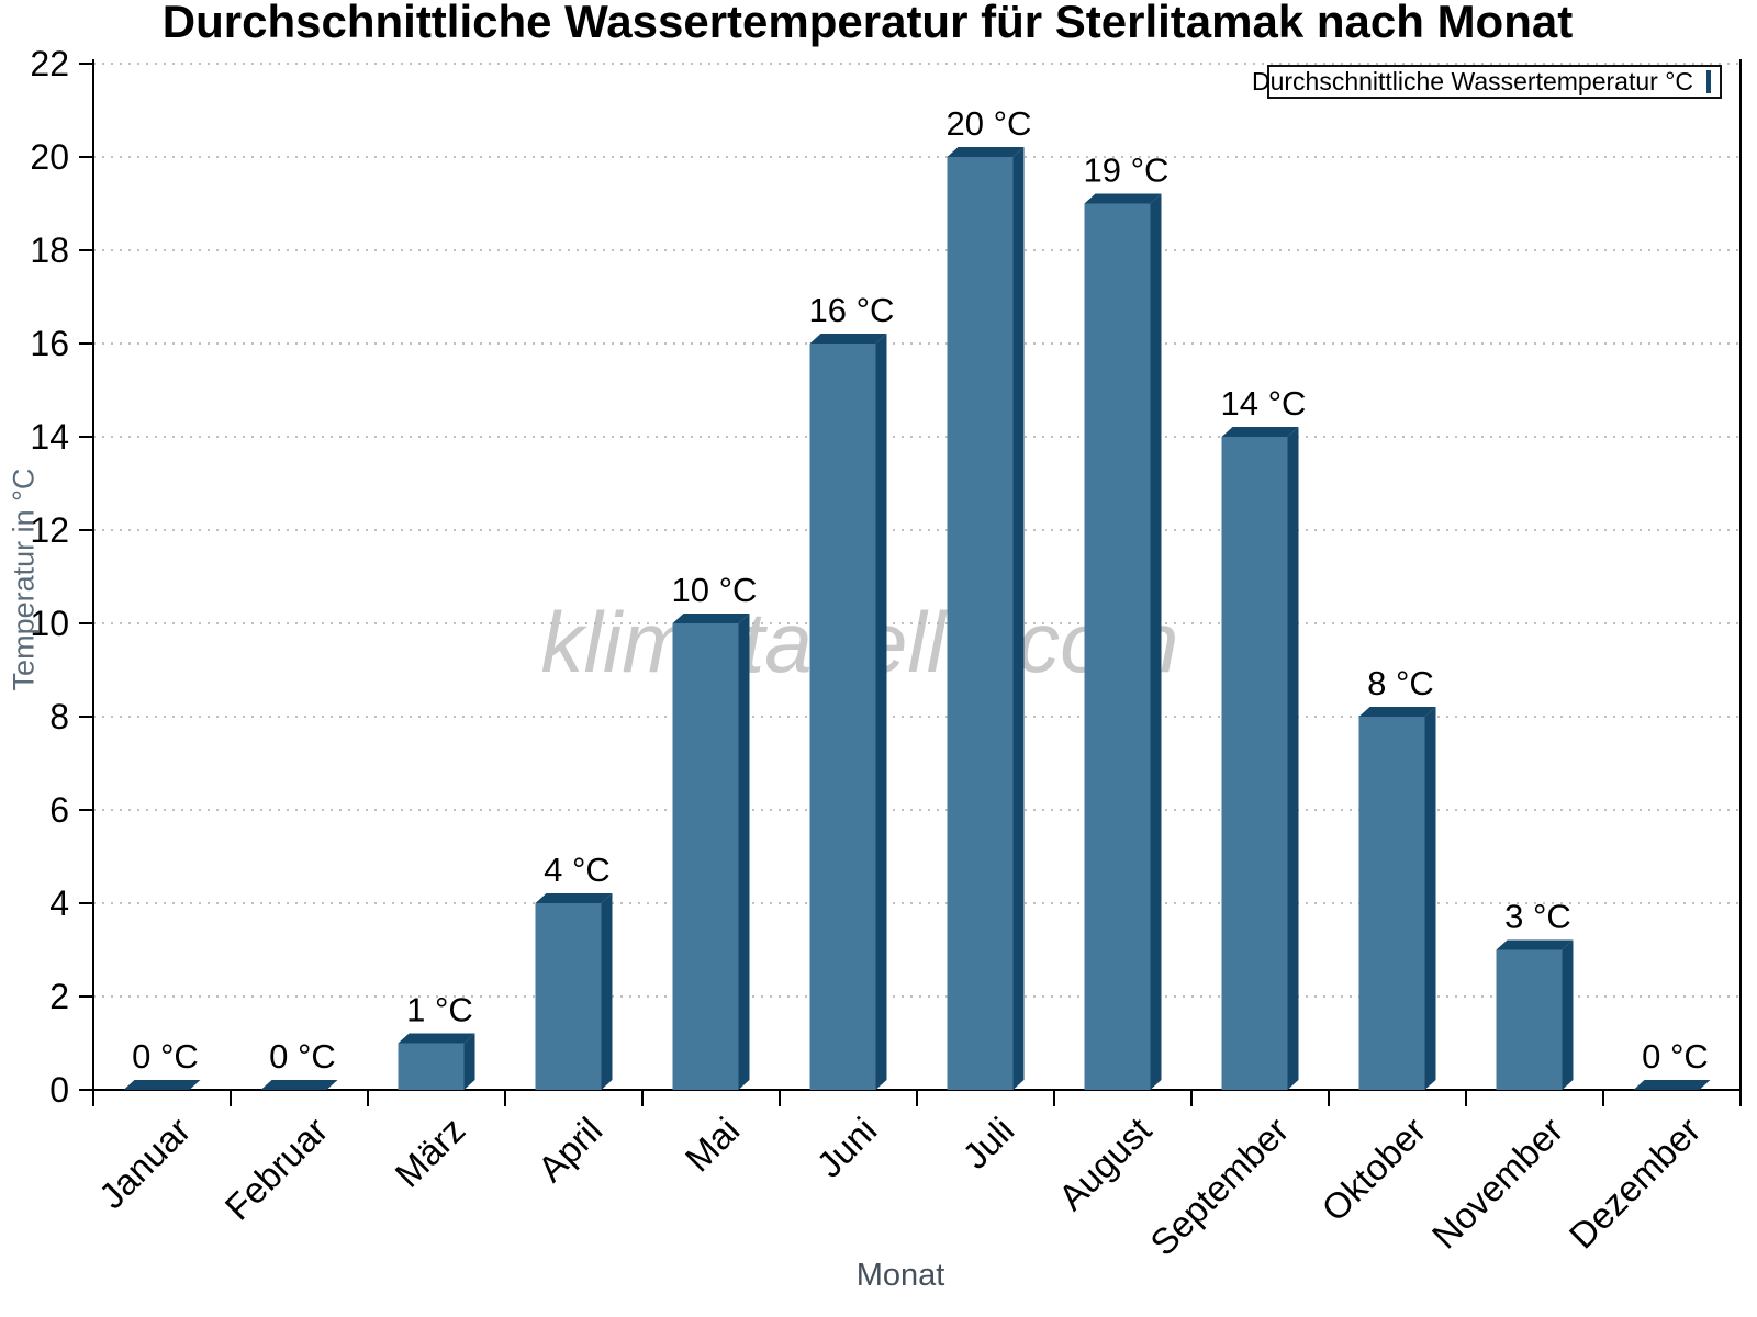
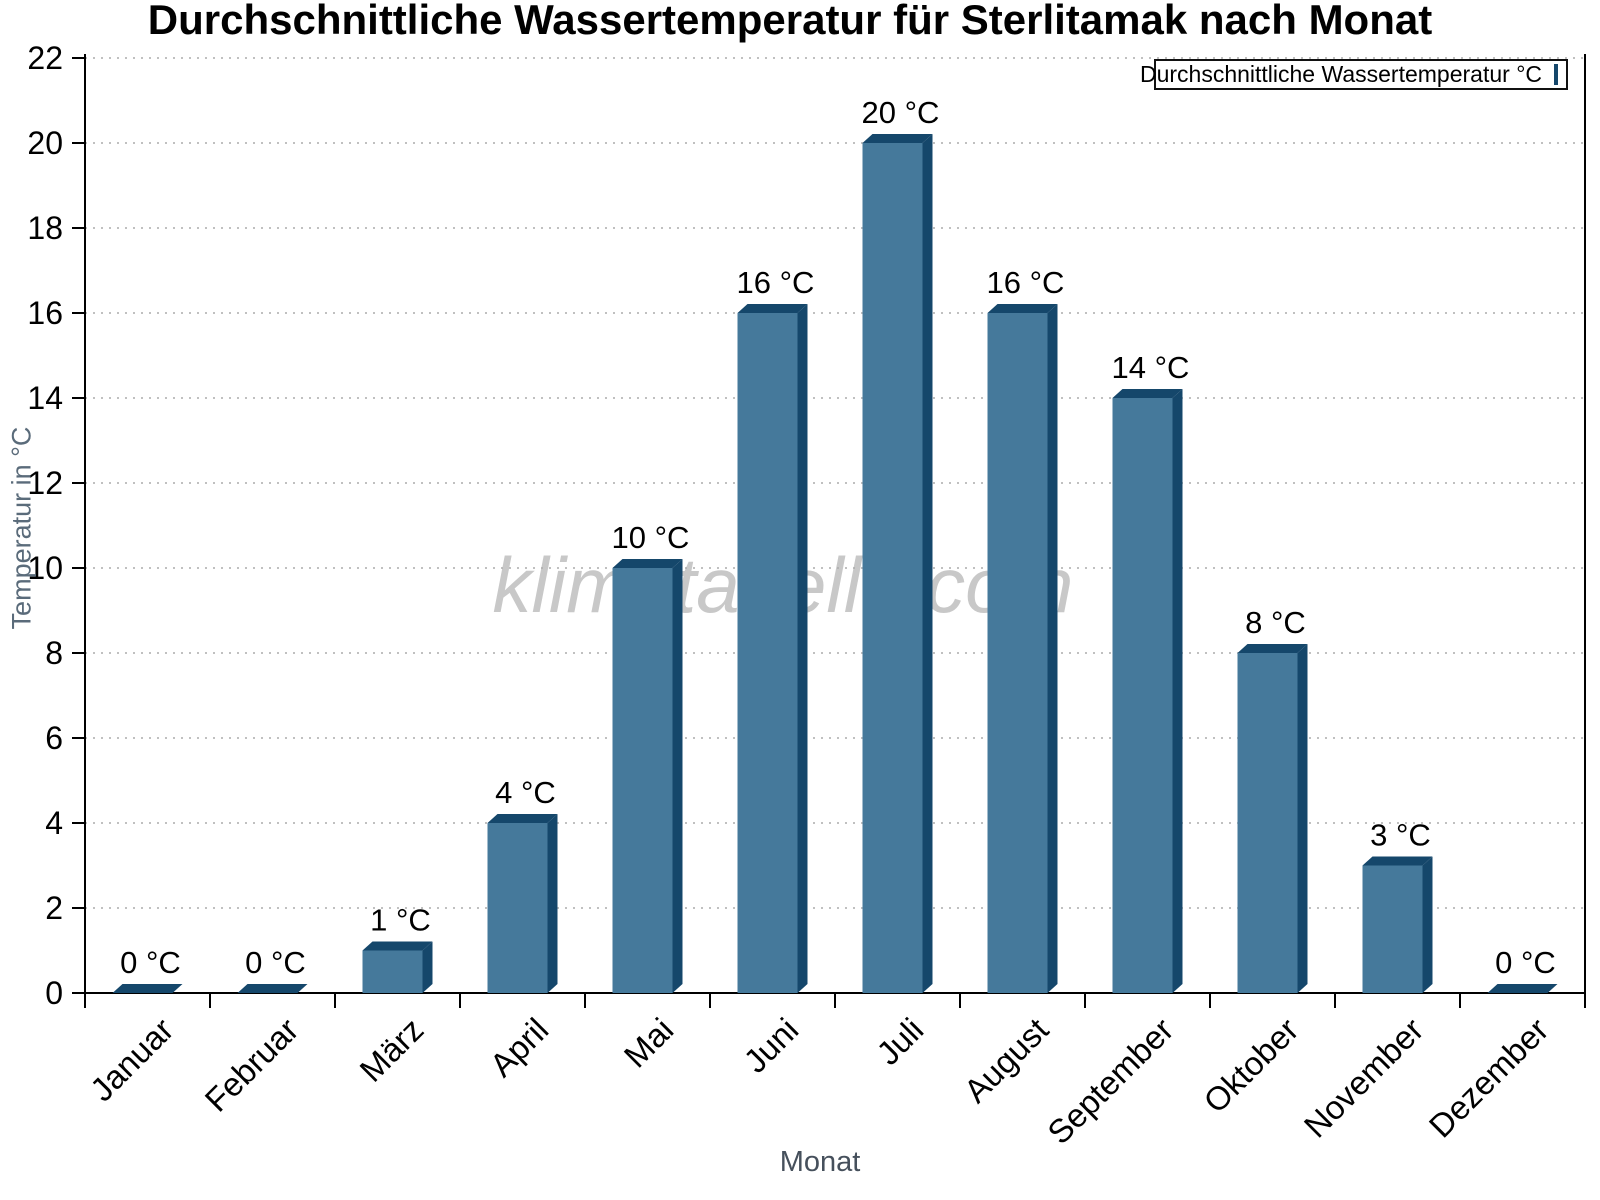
August: 19 -> 16
